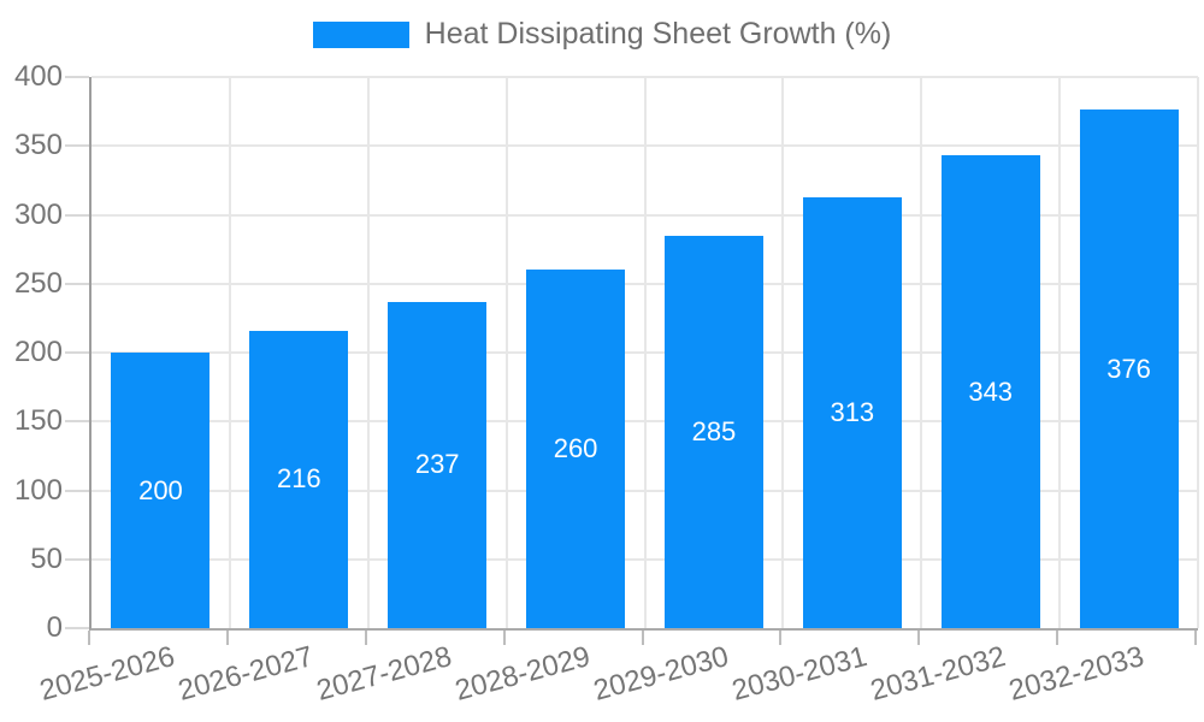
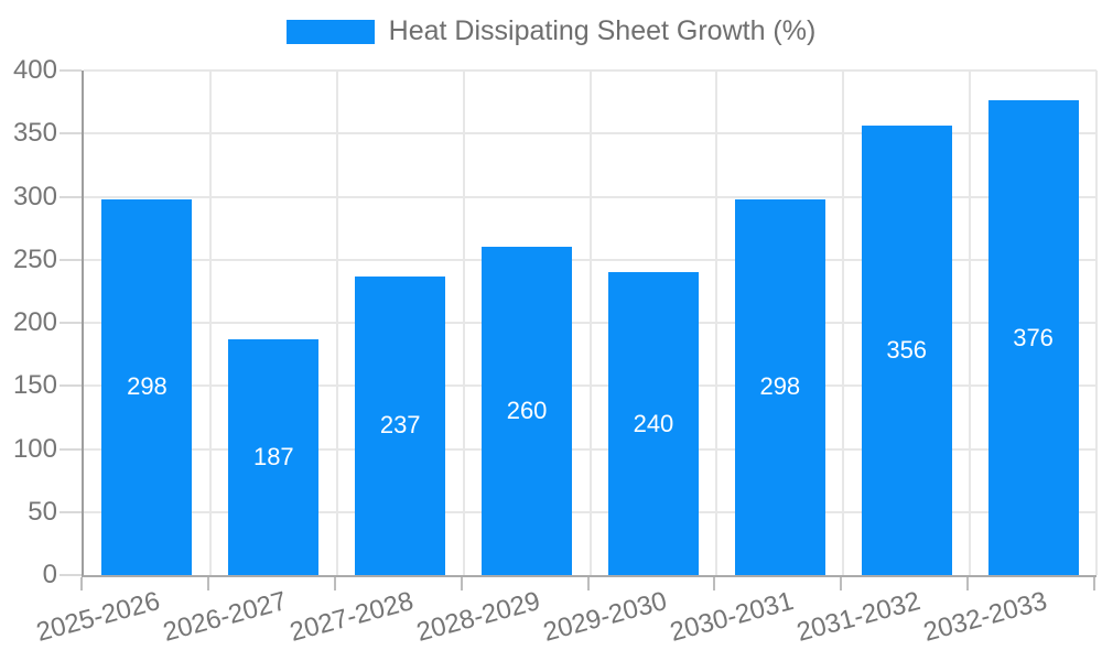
2025-2026: 200 -> 298
2026-2027: 216 -> 187
2029-2030: 285 -> 240
2030-2031: 313 -> 298
2031-2032: 343 -> 356
